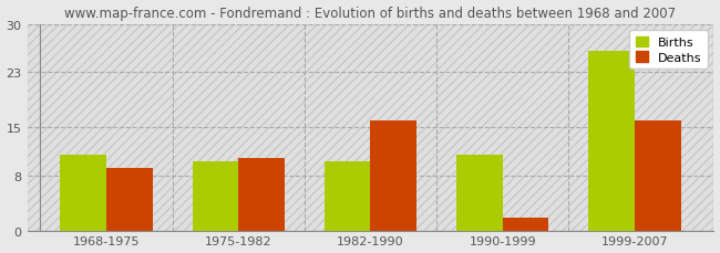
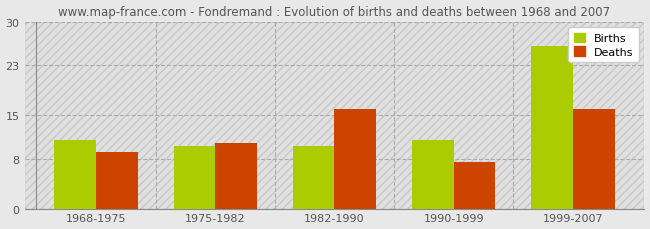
Deaths/1990-1999: 1.8 -> 7.5
